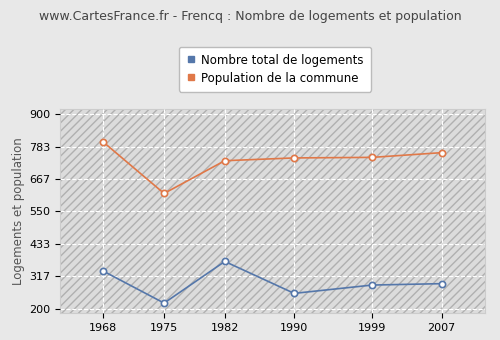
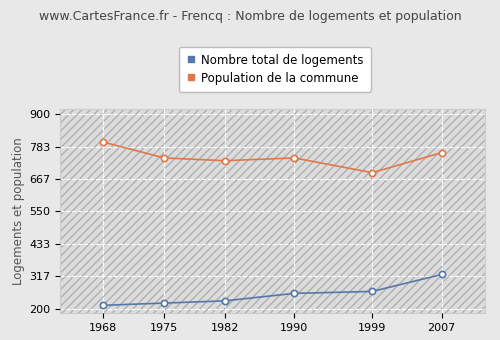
Nombre total de logements/1968: 335 -> 212
Population de la commune/1975: 615 -> 743
Nombre total de logements/1982: 370 -> 228
Nombre total de logements/1999: 285 -> 262
Population de la commune/1999: 745 -> 690
Nombre total de logements/2007: 290 -> 323
